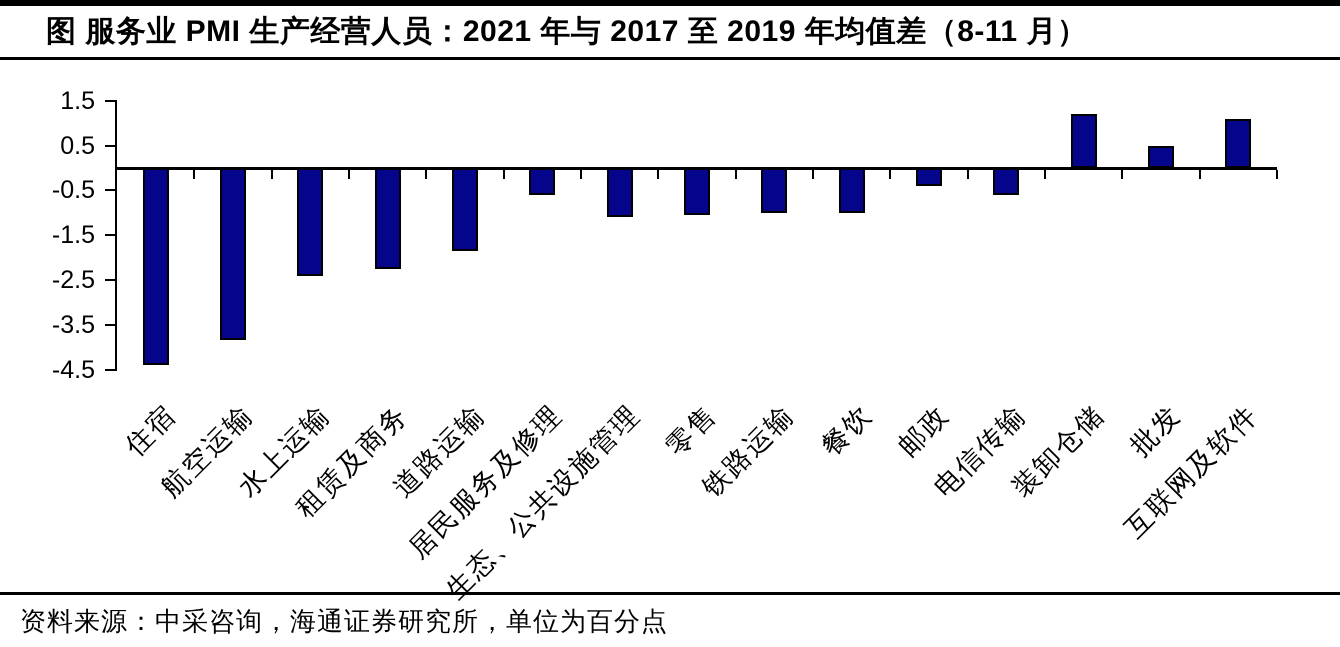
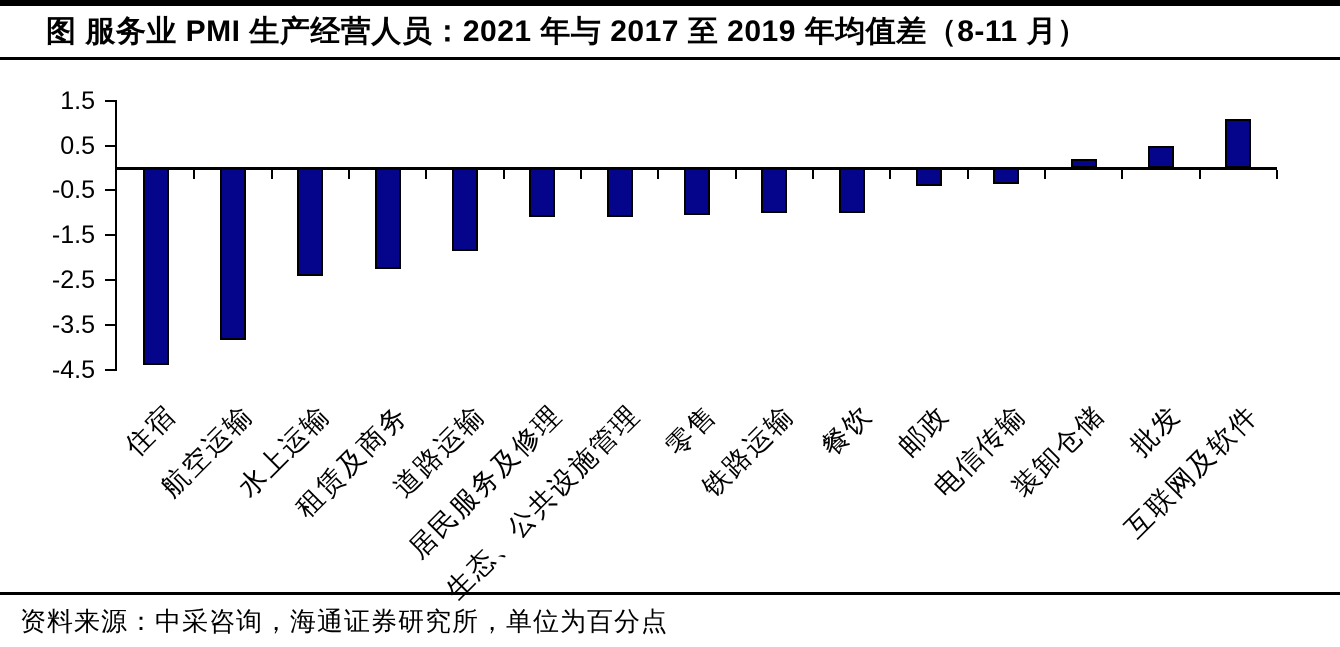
居民服务及修理: -0.6 -> -1.1
电信传输: -0.6 -> -0.3
装卸仓储: 1.2 -> 0.2
